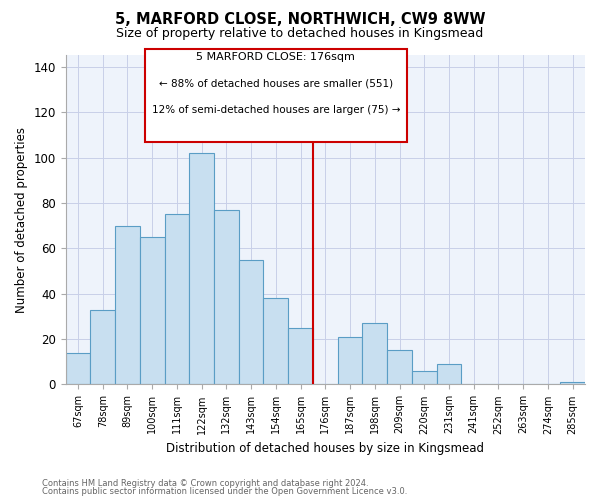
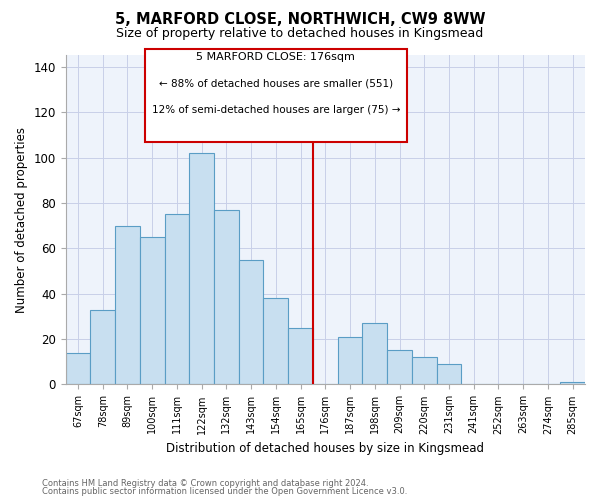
220sqm: 6 -> 12
